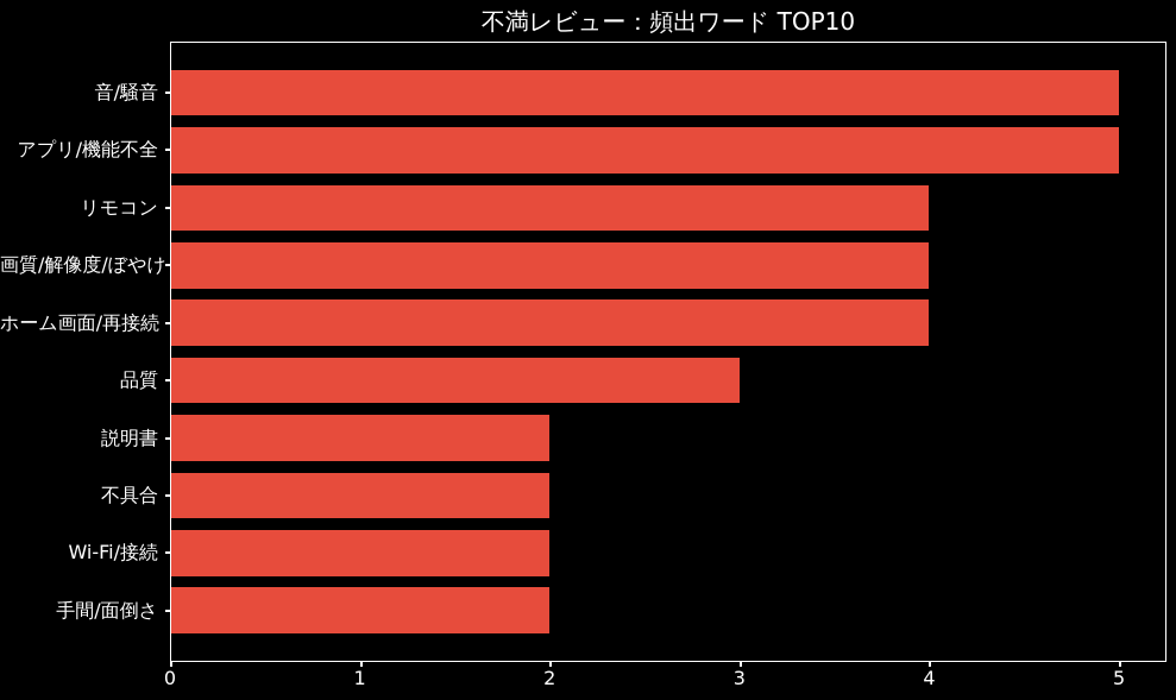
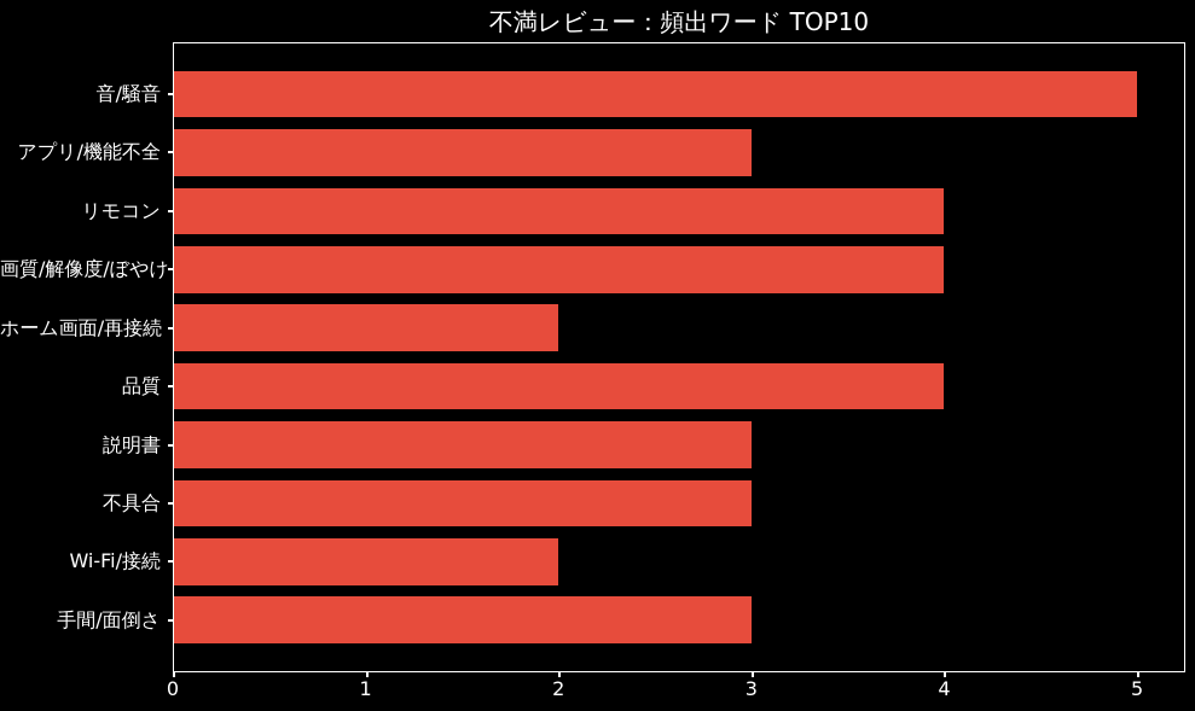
アプリ/機能不全: 5 -> 3
ホーム画面/再接続: 4 -> 2
品質: 3 -> 4
説明書: 2 -> 3
不具合: 2 -> 3
手間/面倒さ: 2 -> 3
